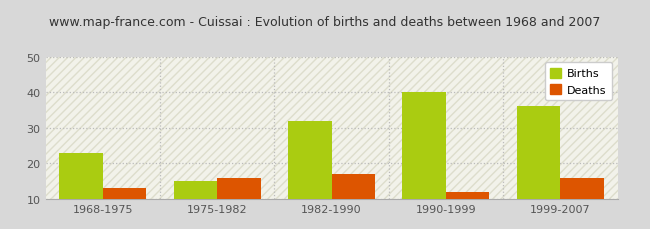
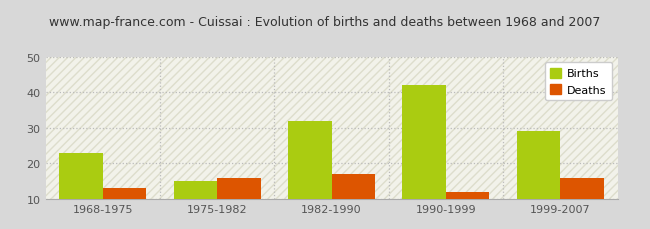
Births/1990-1999: 40 -> 42
Births/1999-2007: 36 -> 29
